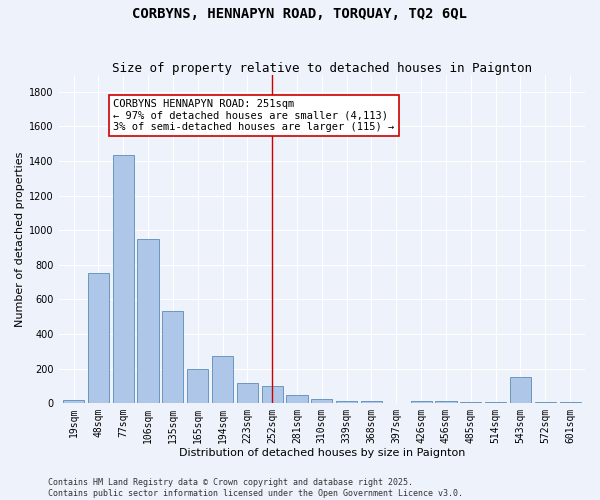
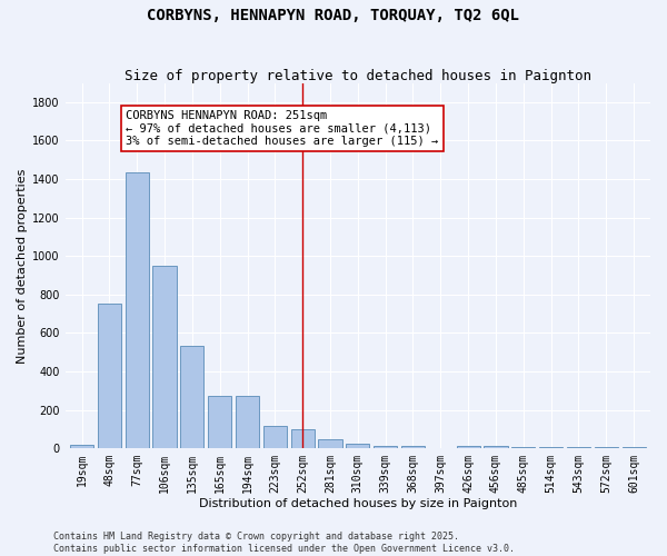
165sqm: 200 -> 280
543sqm: 150 -> 0
